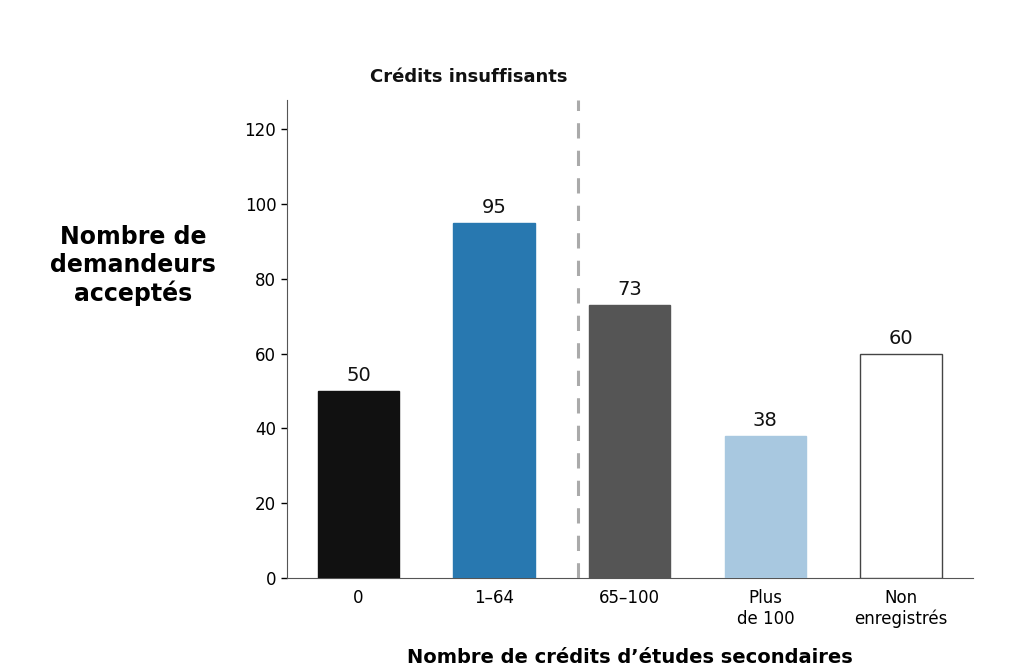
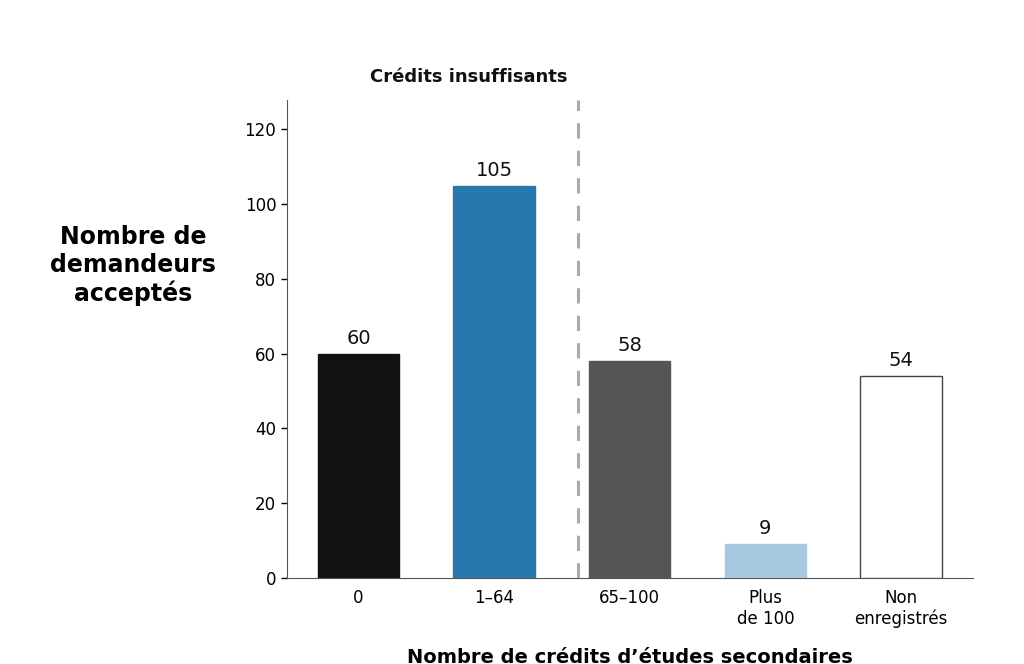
0: 50 -> 60
1–64: 95 -> 105
65–100: 73 -> 58
Plus de 100: 38 -> 9
Non enregistrés: 60 -> 54
